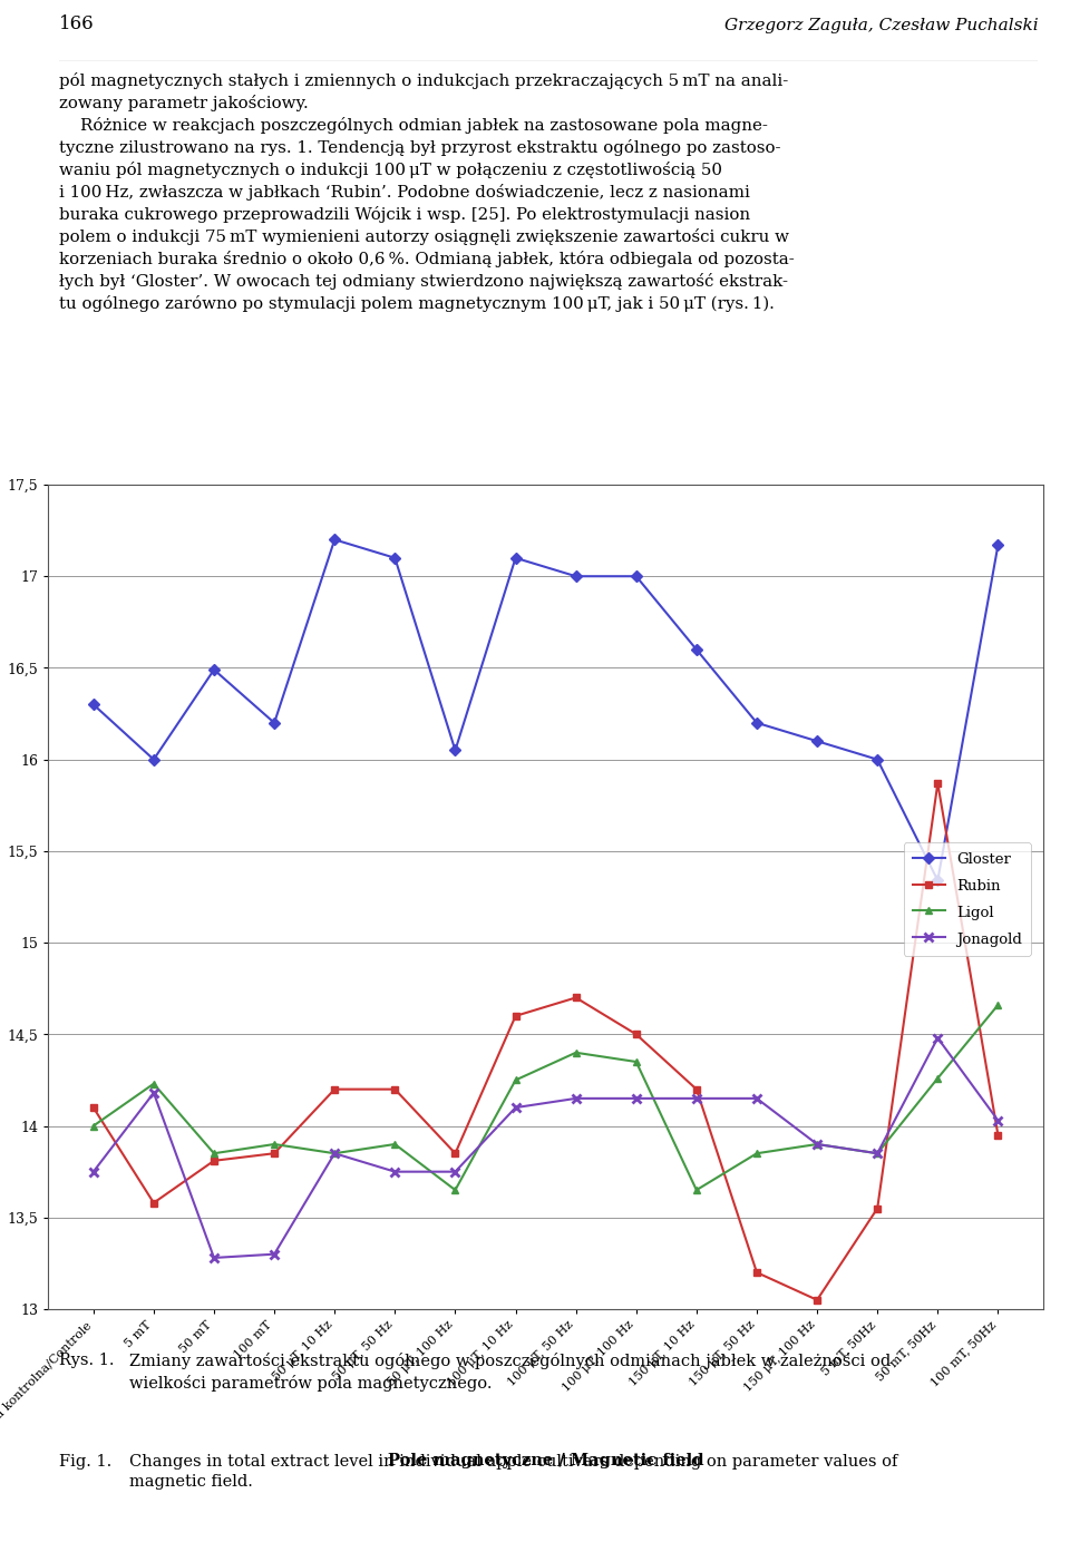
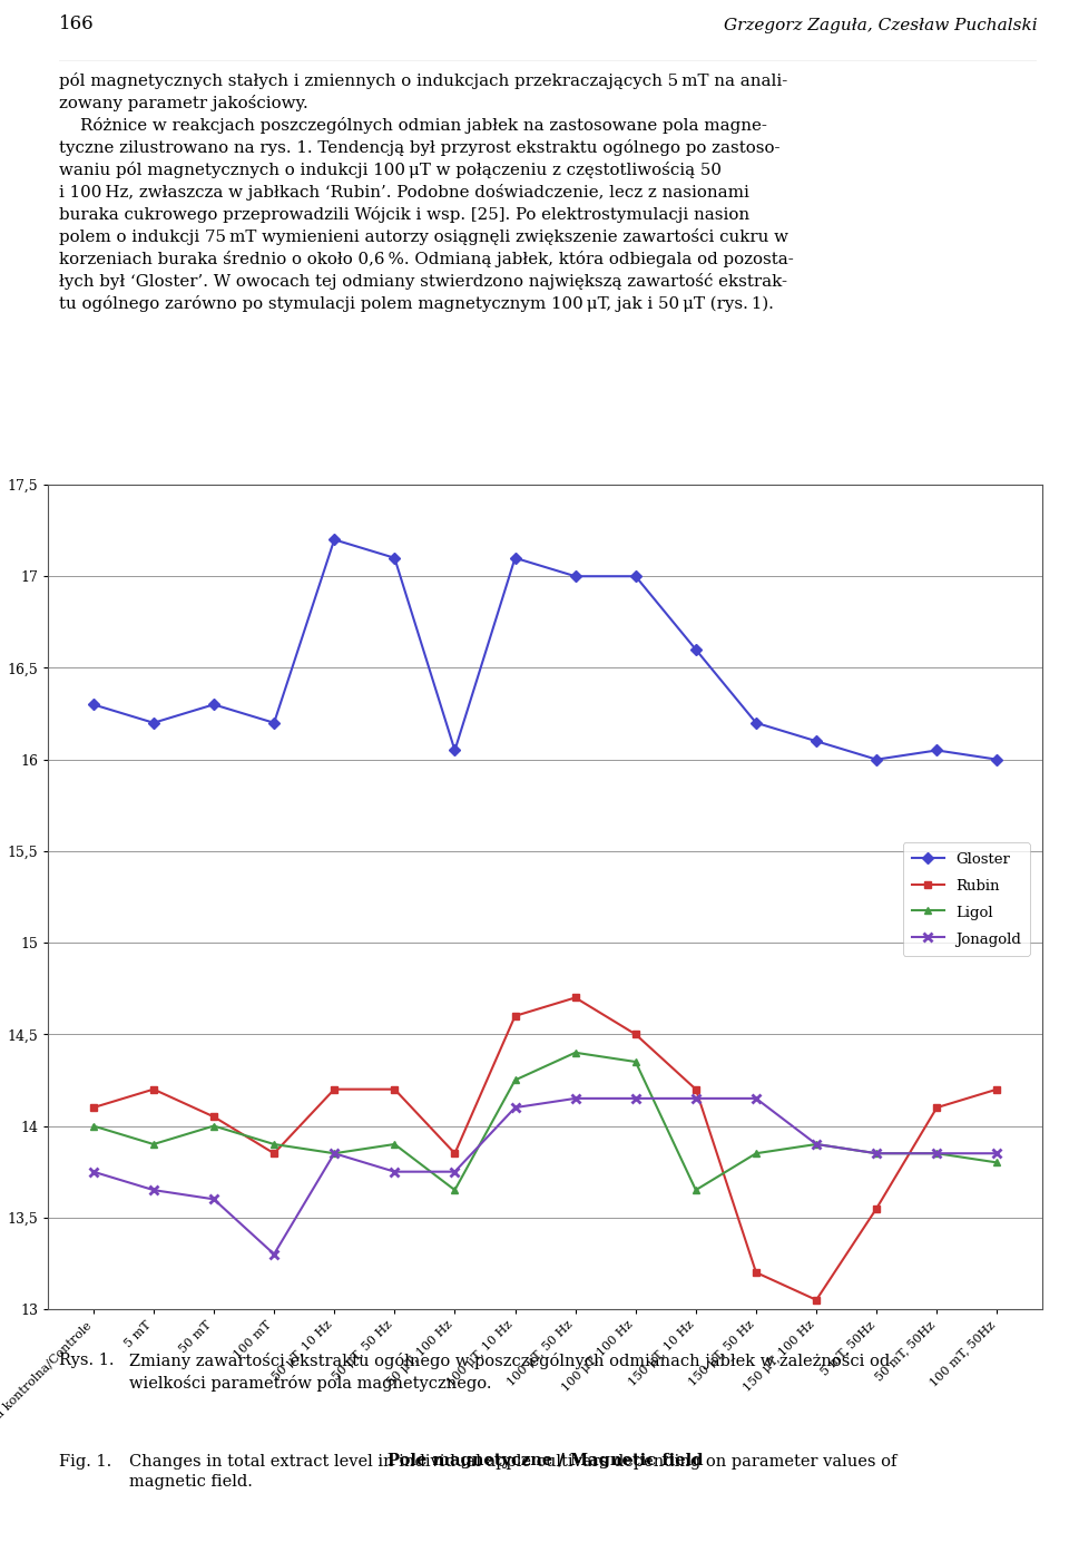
Gloster/5 mT: 16,00 -> 16,20
Rubin/5 mT: 13,58 -> 14,20
Ligol/5 mT: 14,23 -> 13,90
Jonagold/5 mT: 14,18 -> 13,65
Gloster/50 mT: 16,49 -> 16,30
Rubin/50 mT: 13,81 -> 14,05
Ligol/50 mT: 13,85 -> 14,00
Jonagold/50 mT: 13,28 -> 13,60
Gloster/50 mT, 50Hz: 15,34 -> 16,05
Rubin/50 mT, 50Hz: 15,87 -> 14,10
Ligol/50 mT, 50Hz: 14,26 -> 13,85
Jonagold/50 mT, 50Hz: 14,48 -> 13,85
Gloster/100 mT, 50Hz: 17,17 -> 16,00
Rubin/100 mT, 50Hz: 13,95 -> 14,20
Ligol/100 mT, 50Hz: 14,66 -> 13,80
Jonagold/100 mT, 50Hz: 14,03 -> 13,85
